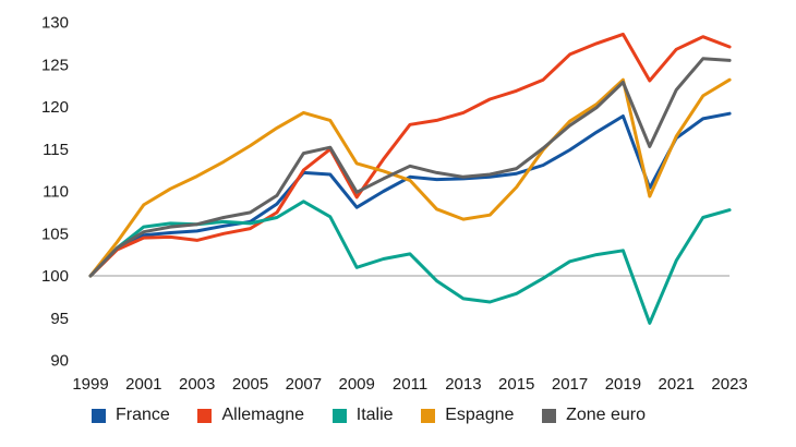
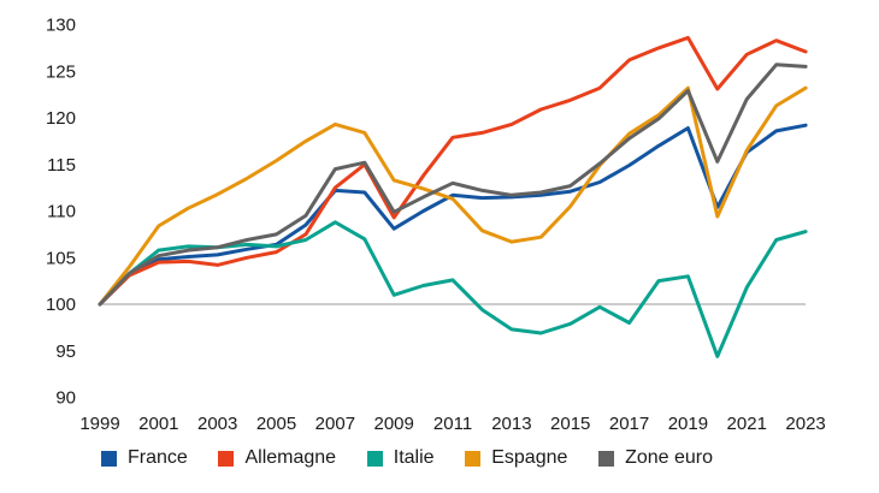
Italie/2017: 102 -> 98
